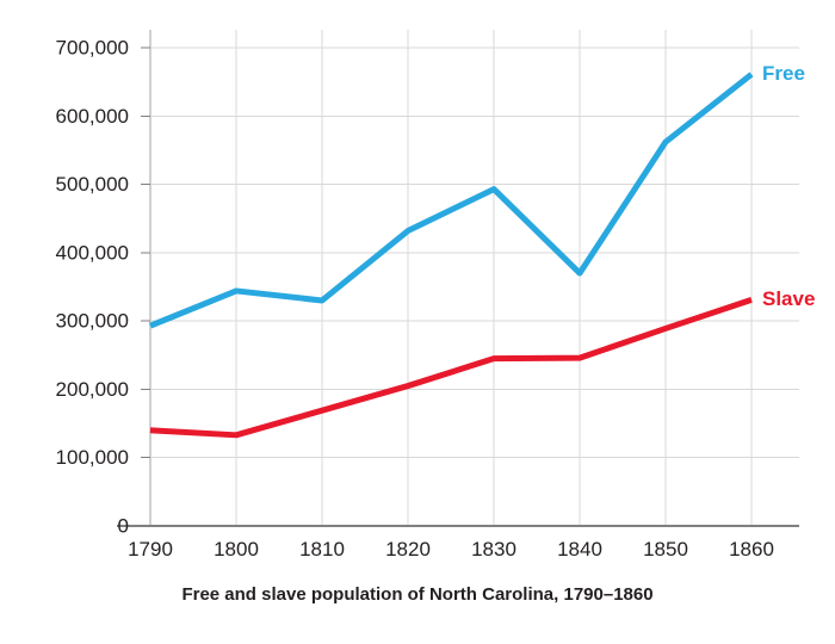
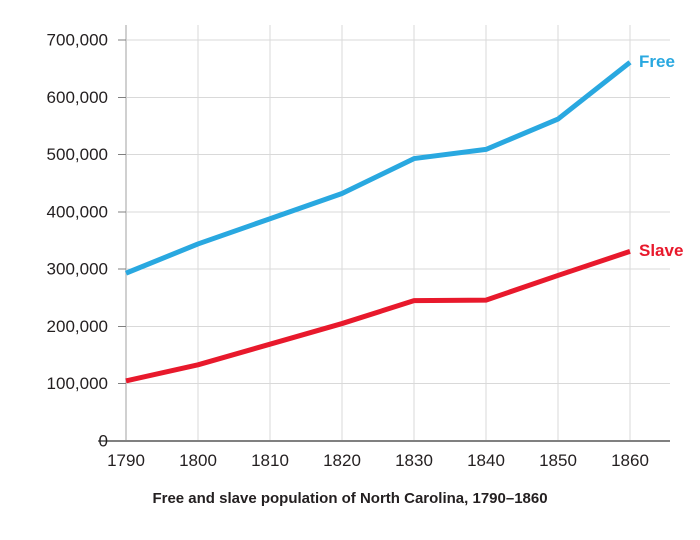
Slave/1790: 140000 -> 100000
Free/1810: 330000 -> 390000
Free/1840: 370000 -> 510000
